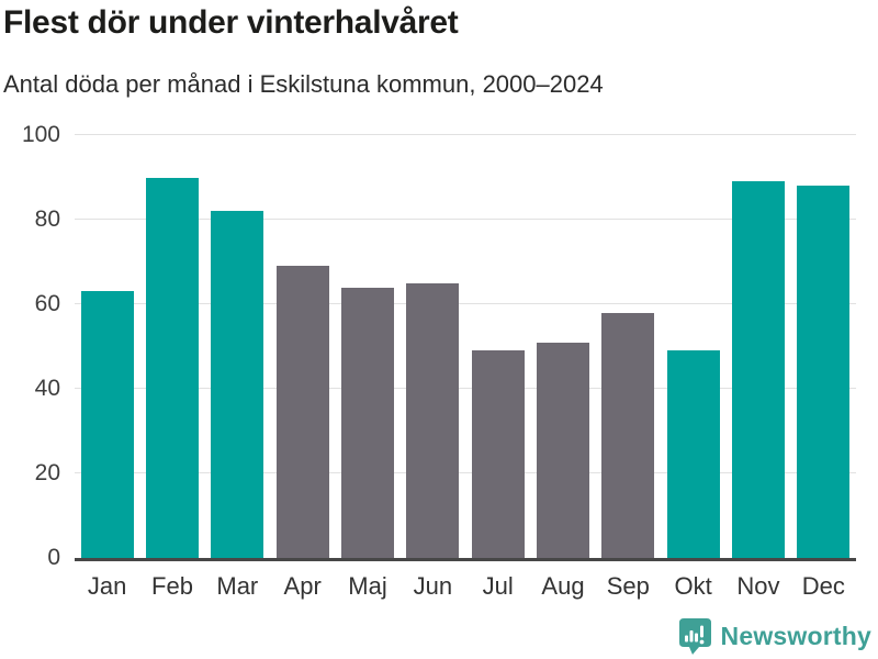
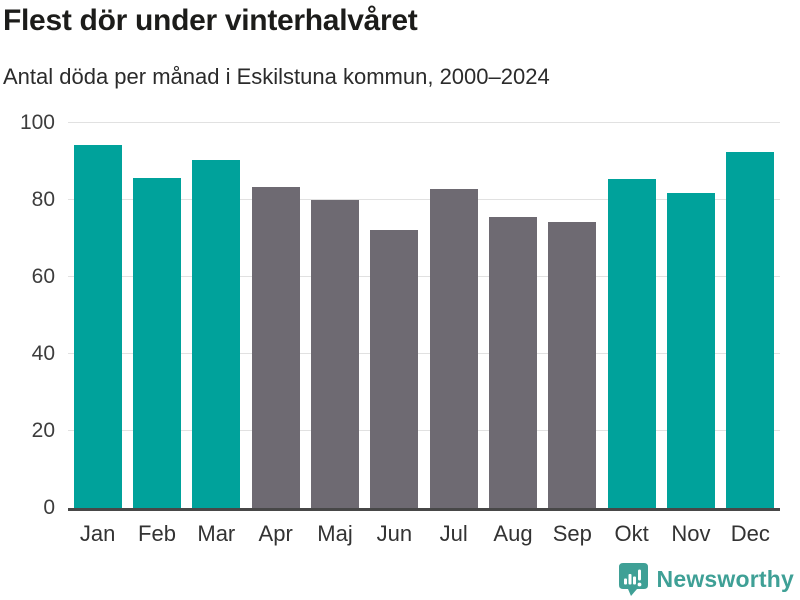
Jan: 63 -> 94
Feb: 90 -> 86
Mar: 82 -> 90
Apr: 69 -> 84
Maj: 64 -> 80
Jun: 65 -> 72
Jul: 49 -> 83
Aug: 51 -> 76
Sep: 58 -> 74
Okt: 49 -> 85
Nov: 89 -> 82
Dec: 88 -> 92
